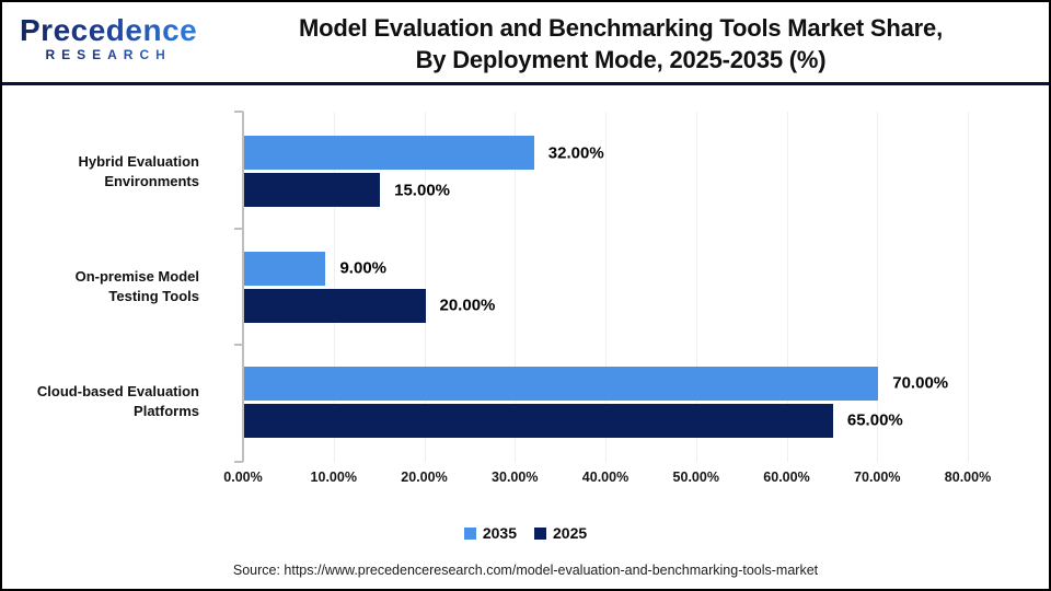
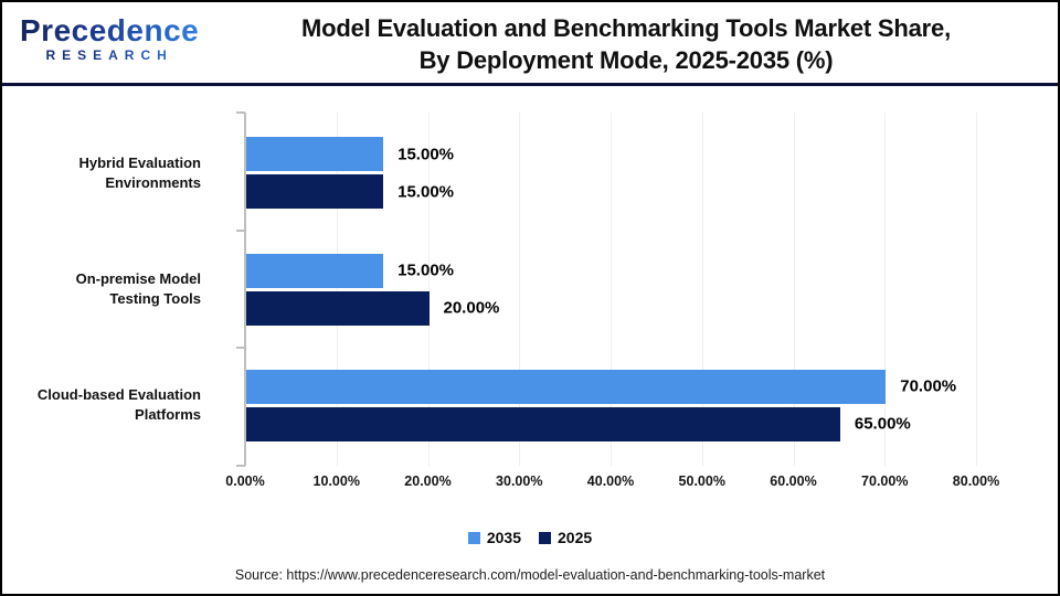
2035/Hybrid Evaluation Environments: 32.00% -> 15.00%
2035/On-premise Model Testing Tools: 9.00% -> 15.00%
